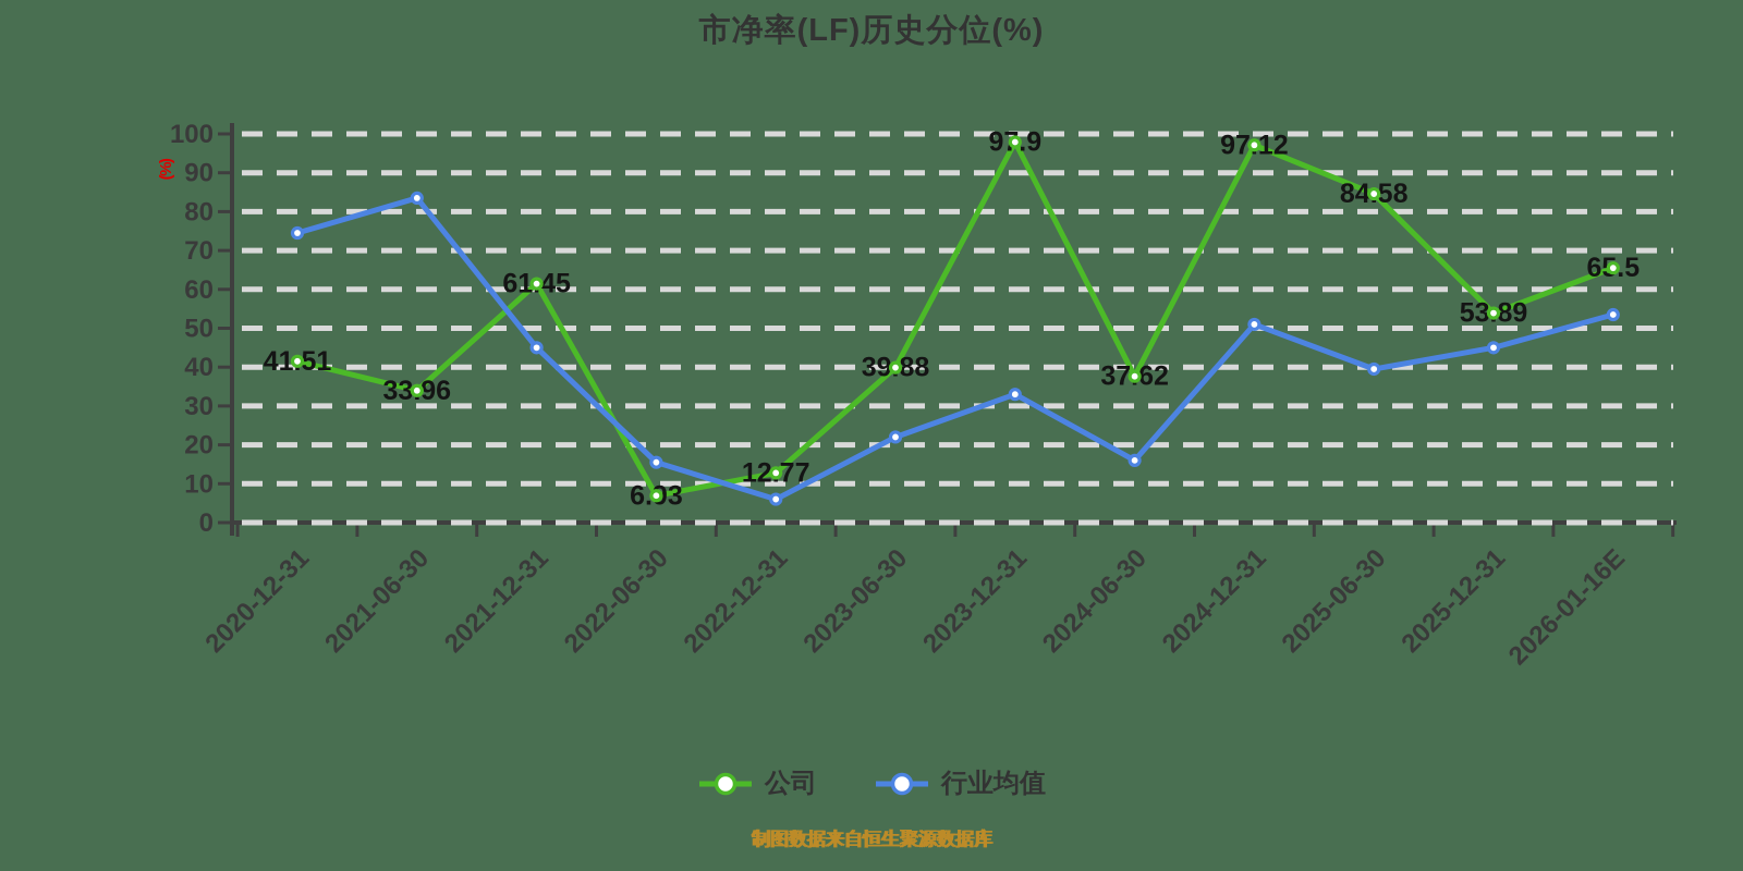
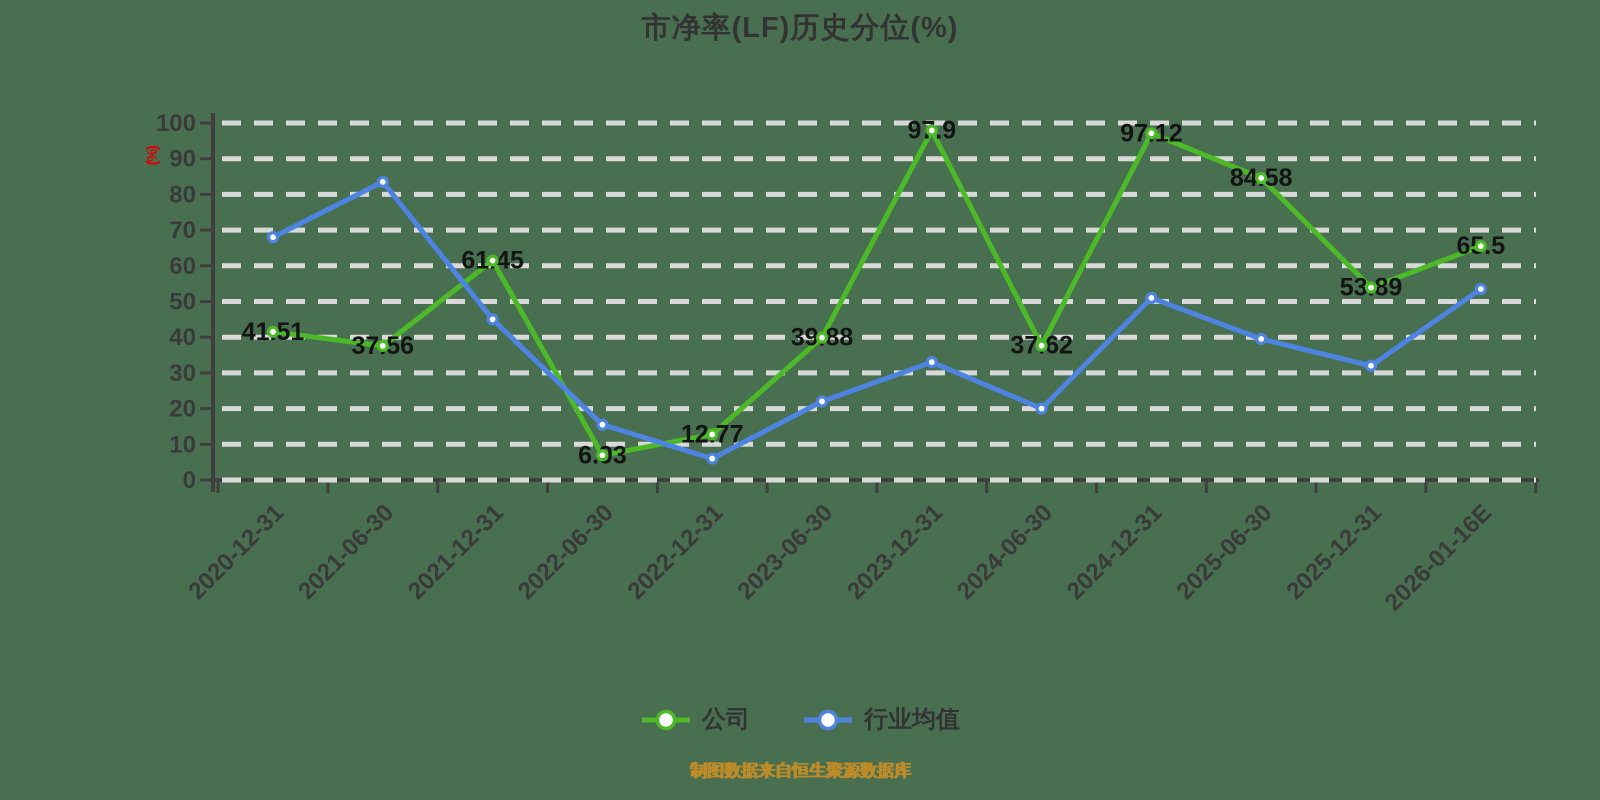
行业均值/2020-12-31: 74 -> 68
公司/2021-06-30: 33.96 -> 37.56
行业均值/2024-06-30: 16 -> 20
行业均值/2025-12-31: 45 -> 32
